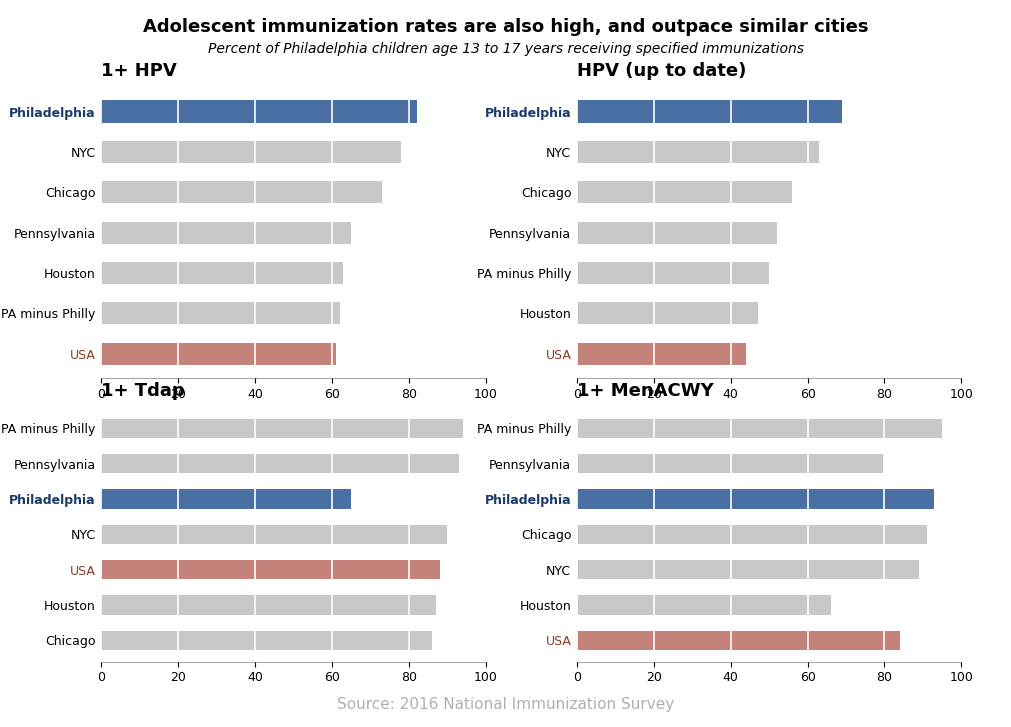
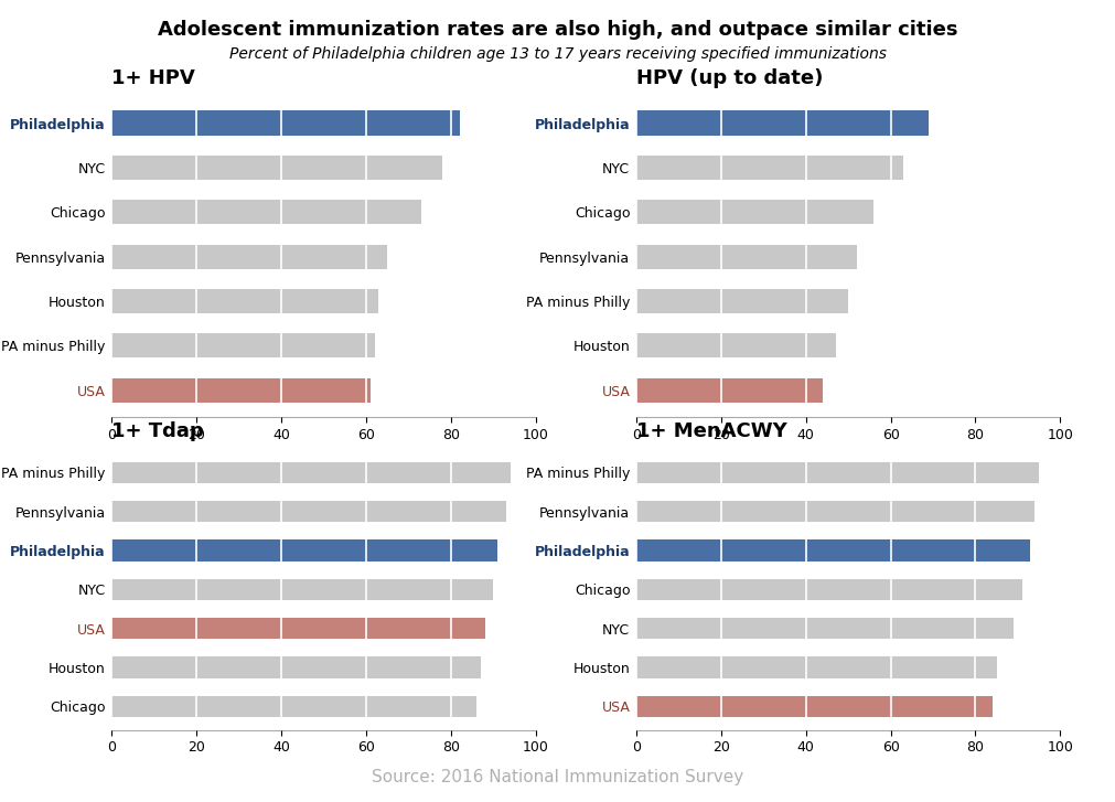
1+ Tdap/Philadelphia: 65 -> 91
1+ MenACWY/Pennsylvania: 80 -> 94
1+ MenACWY/Houston: 66 -> 85
